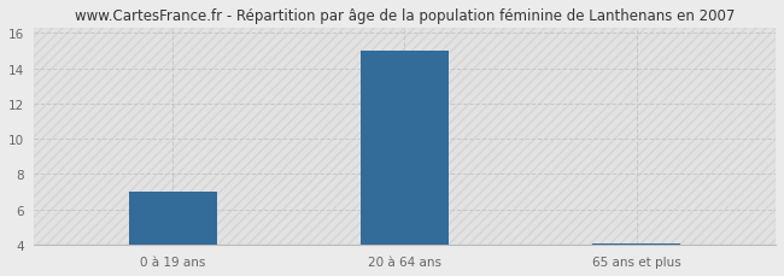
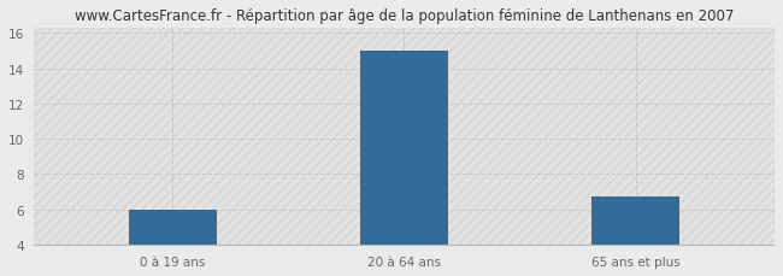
0 à 19 ans: 7.0 -> 6.0
65 ans et plus: 4.0 -> 6.7
